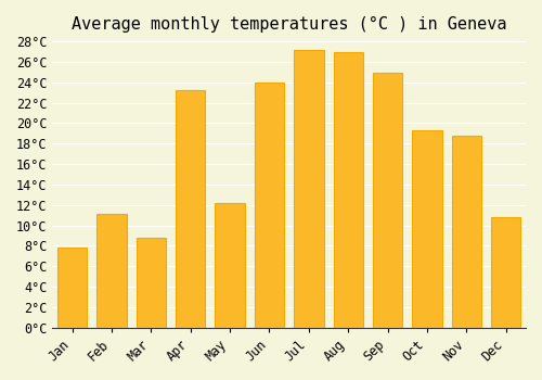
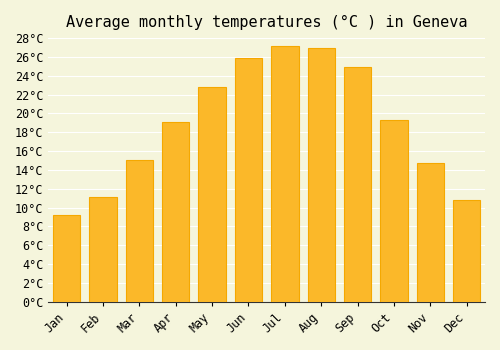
Jan: 7.8°C -> 9.2°C
Mar: 8.8°C -> 15.1°C
Apr: 23.2°C -> 19.1°C
May: 12.2°C -> 22.8°C
Jun: 24.0°C -> 25.9°C
Nov: 18.8°C -> 14.7°C
